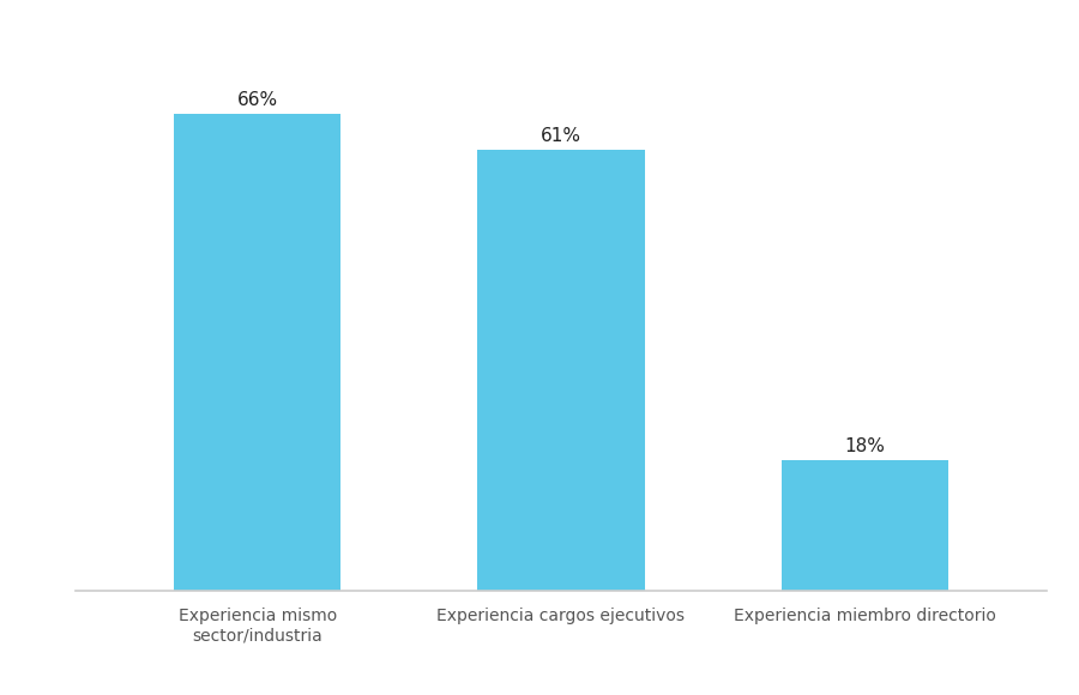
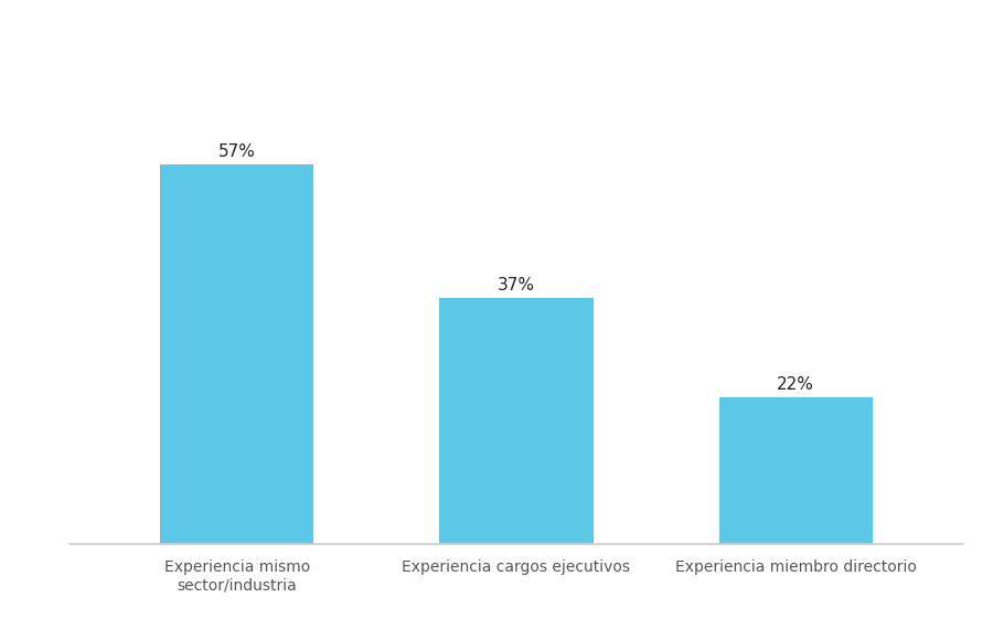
Experiencia mismo sector/industria: 66% -> 57%
Experiencia cargos ejecutivos: 61% -> 37%
Experiencia miembro directorio: 18% -> 22%
